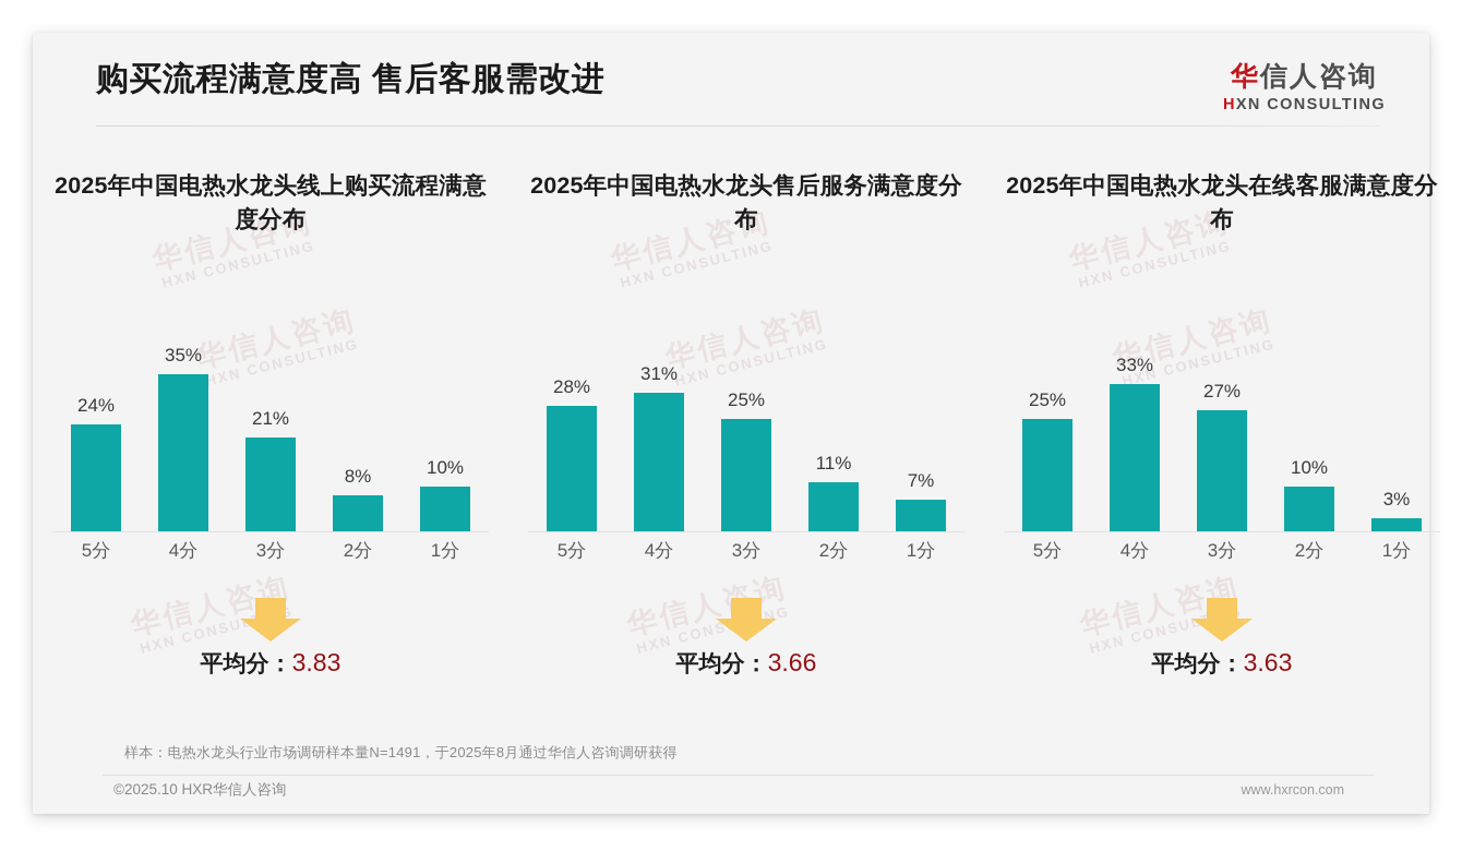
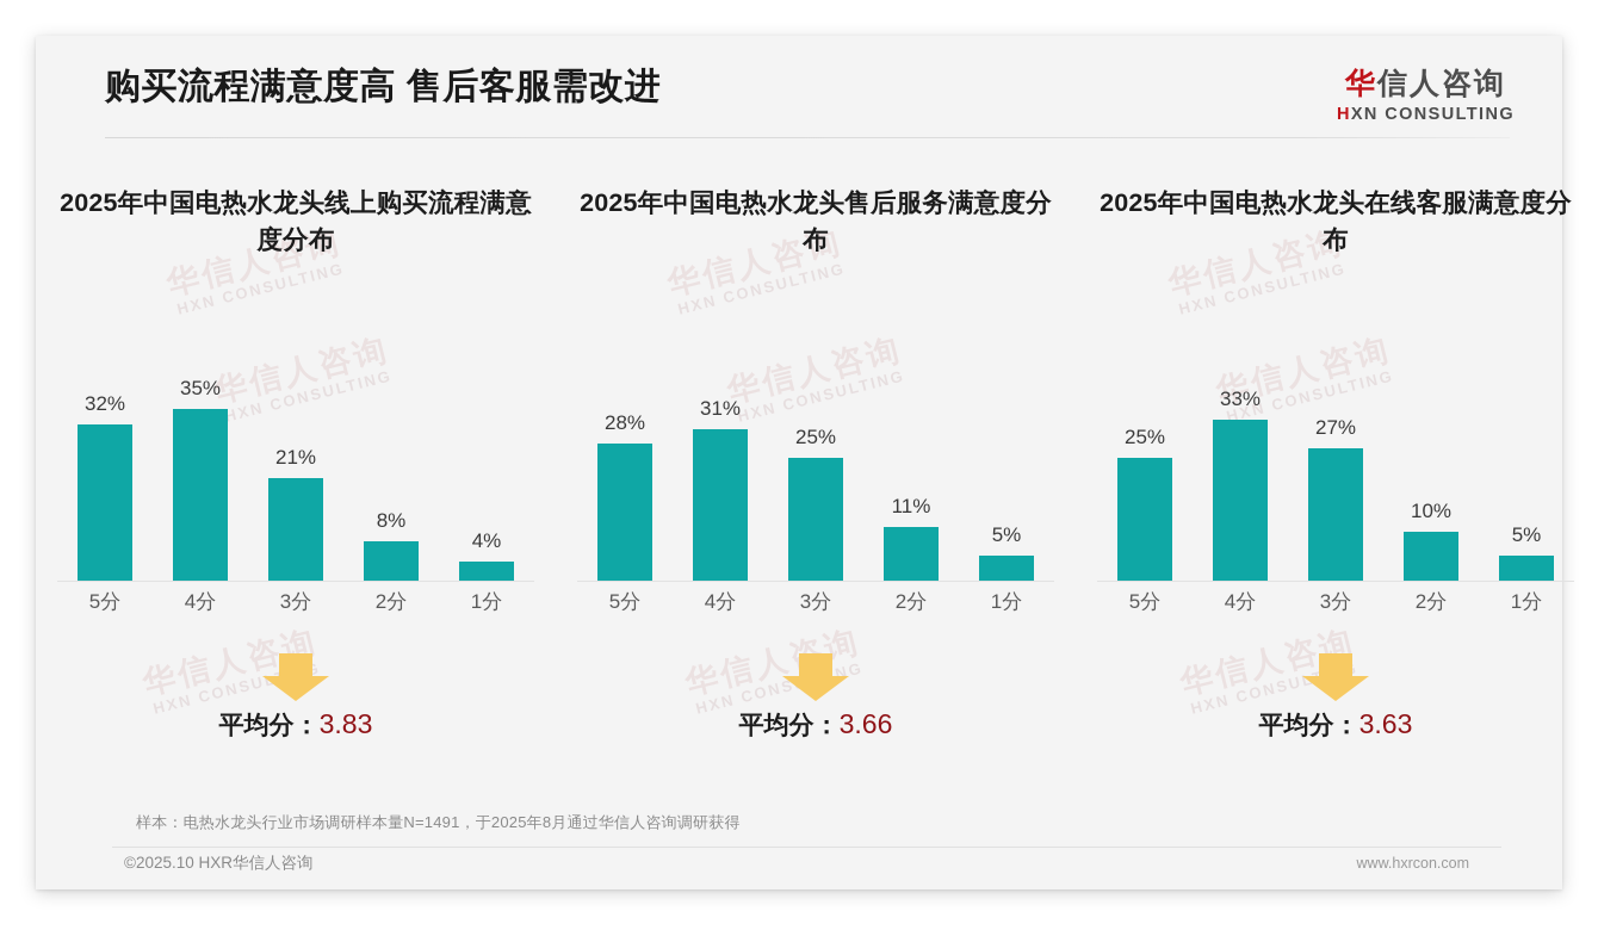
2025年中国电热水龙头线上购买流程满意度分布/5分: 24% -> 32%
2025年中国电热水龙头线上购买流程满意度分布/1分: 10% -> 4%
2025年中国电热水龙头售后服务满意度分布/1分: 7% -> 5%
2025年中国电热水龙头在线客服满意度分布/1分: 3% -> 5%
